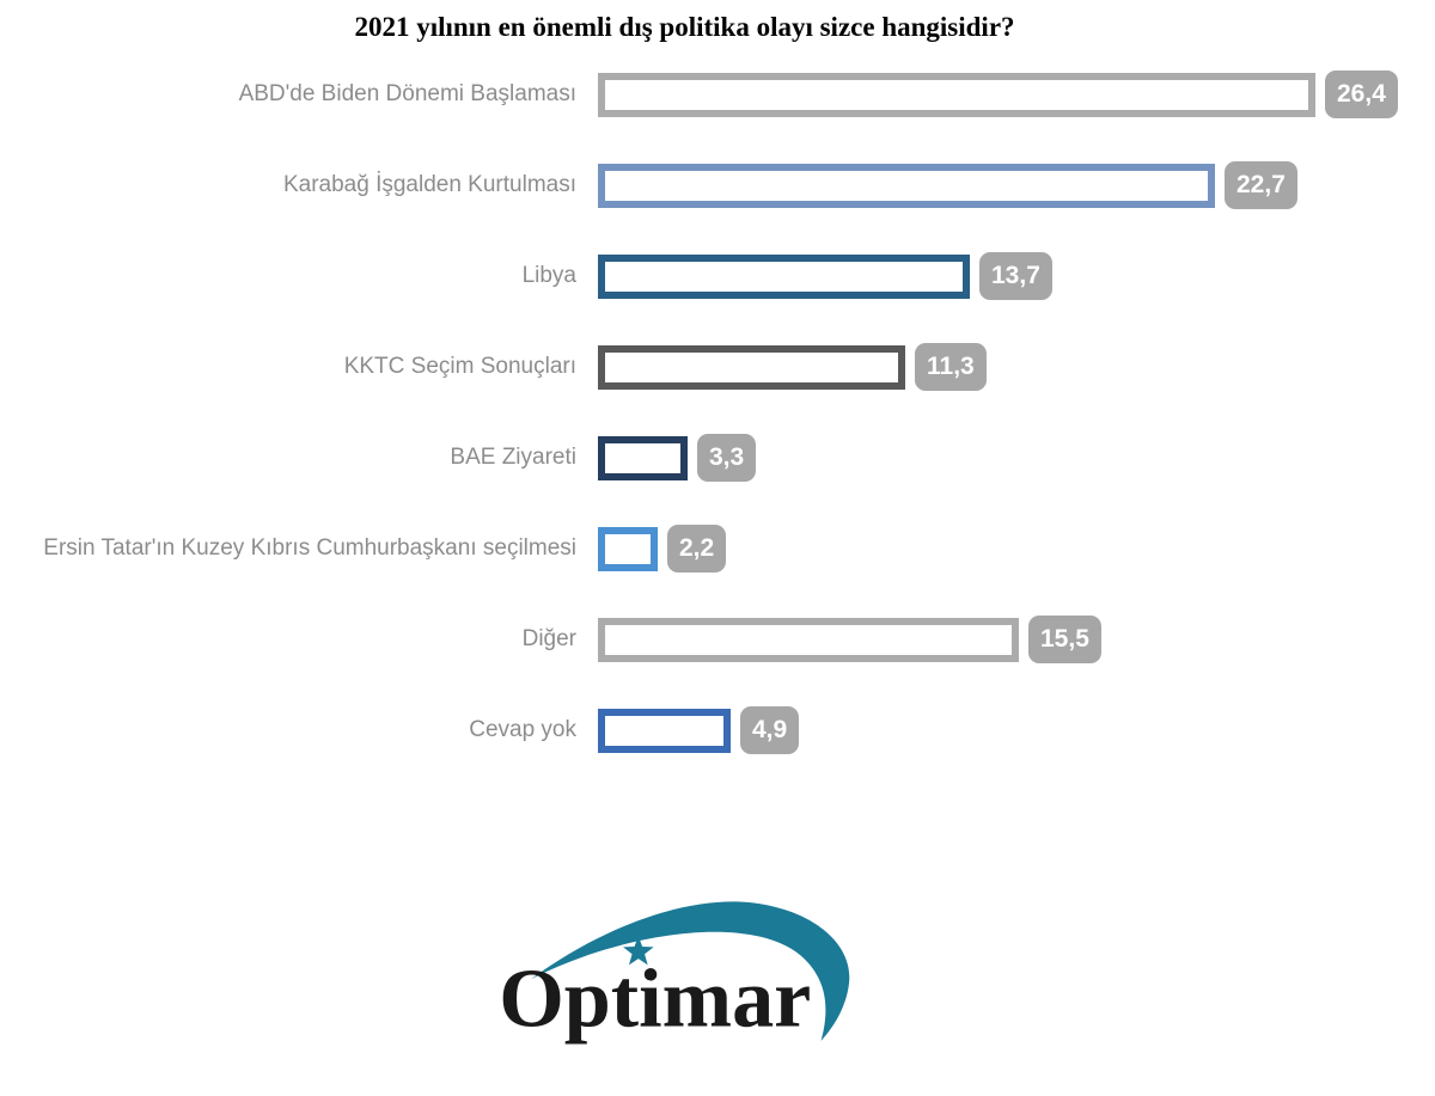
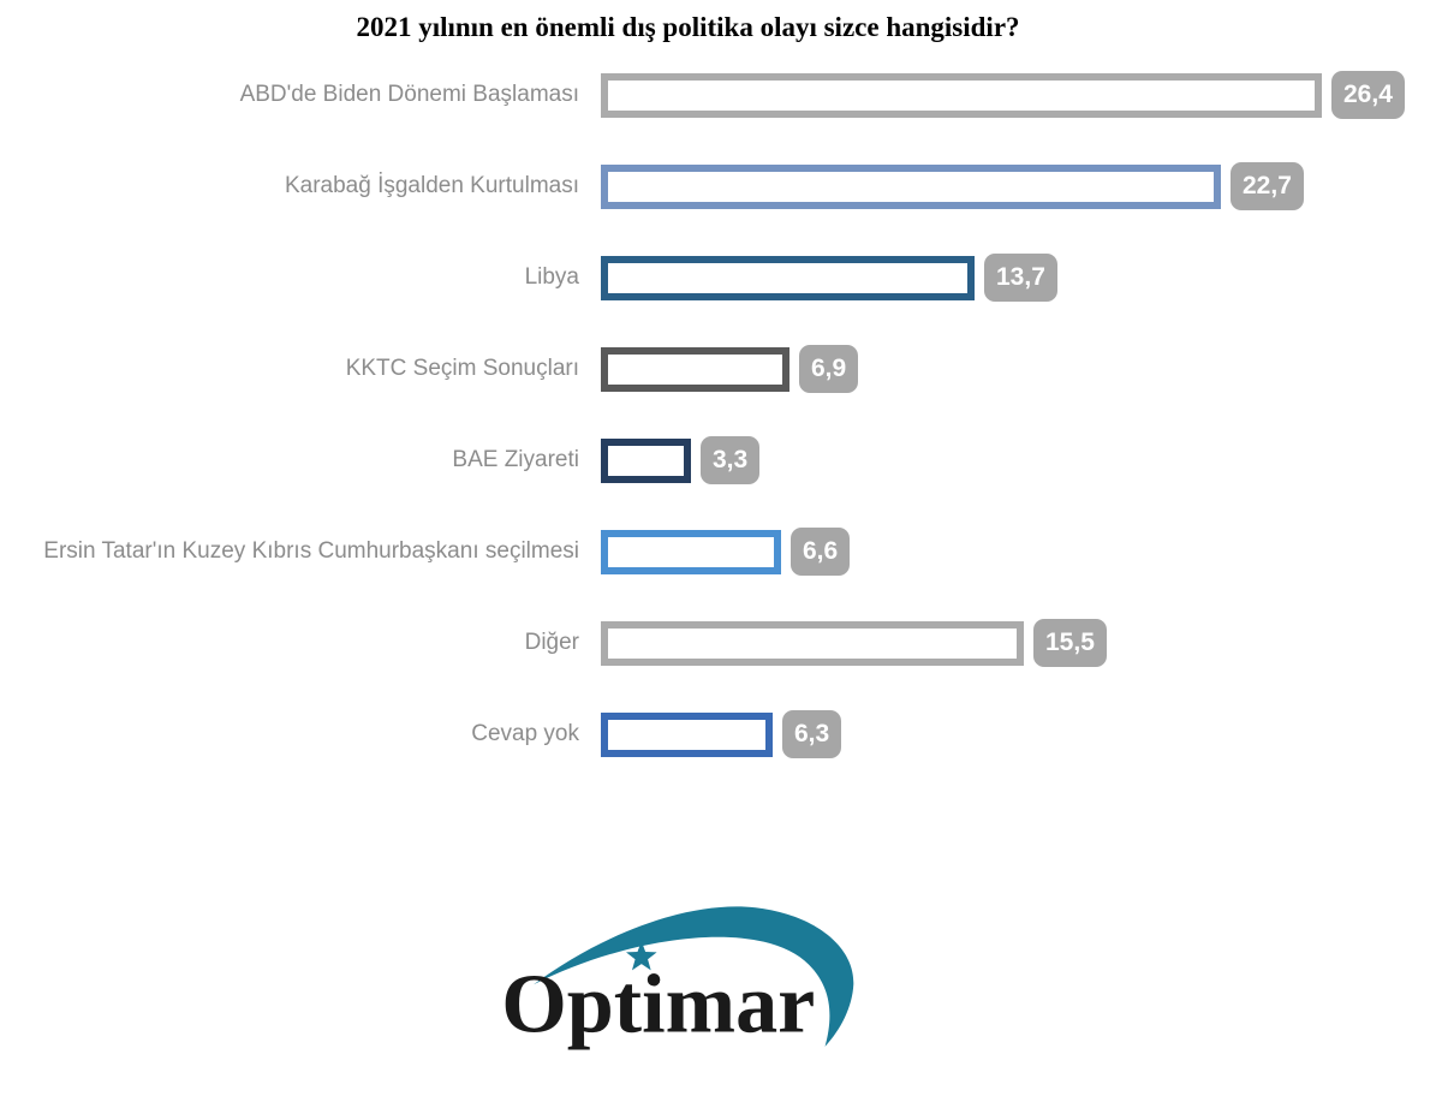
KKTC Seçim Sonuçları: 11,3 -> 6,9
Ersin Tatar'ın Kuzey Kıbrıs Cumhurbaşkanı seçilmesi: 2,2 -> 6,6
Cevap yok: 4,9 -> 6,3
